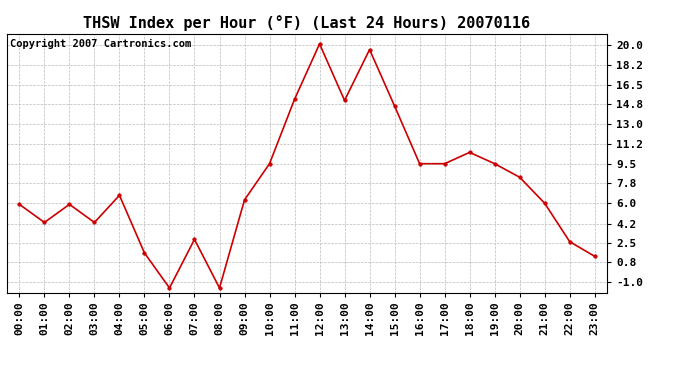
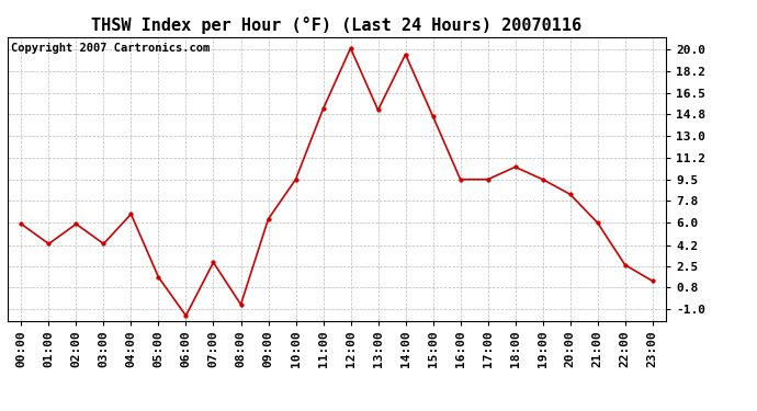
08:00: -1.5 -> -0.6
